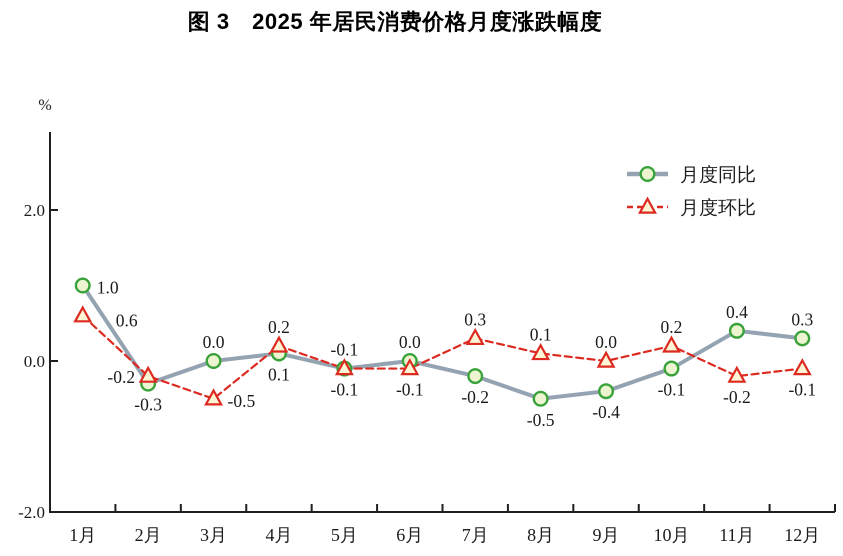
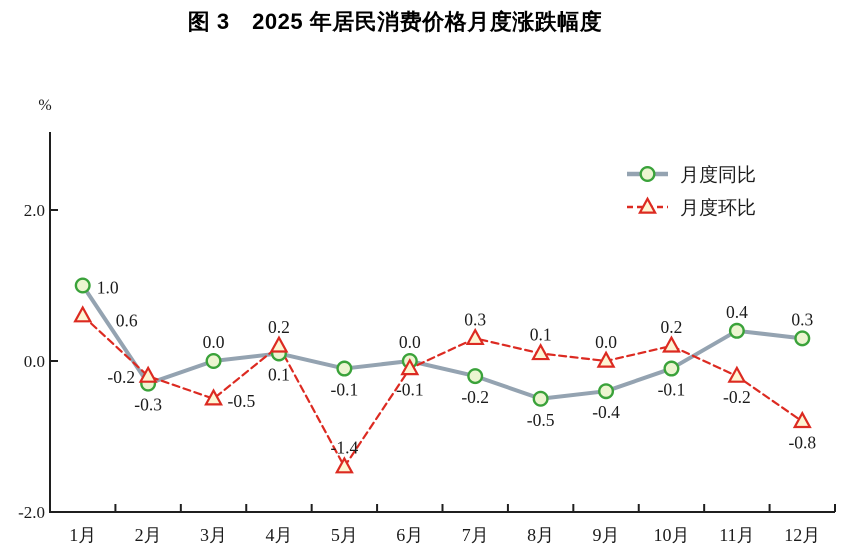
月度环比/5月: -0.1 -> -1.4
月度环比/12月: -0.1 -> -0.8
